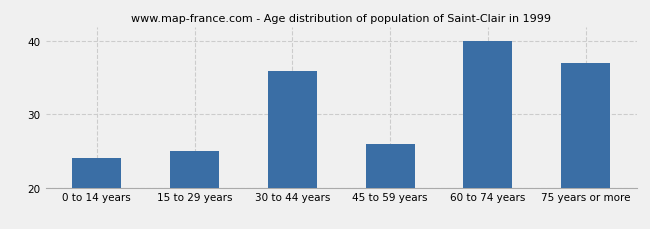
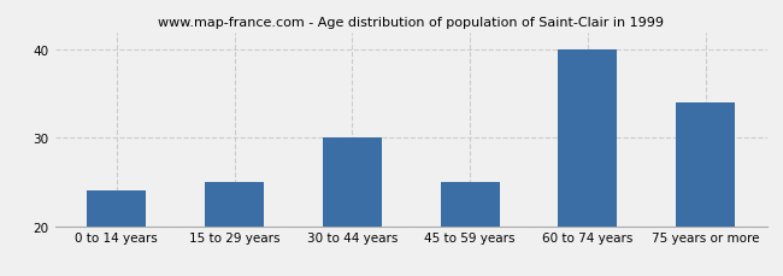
30 to 44 years: 36 -> 30
45 to 59 years: 26 -> 25
75 years or more: 37 -> 34
